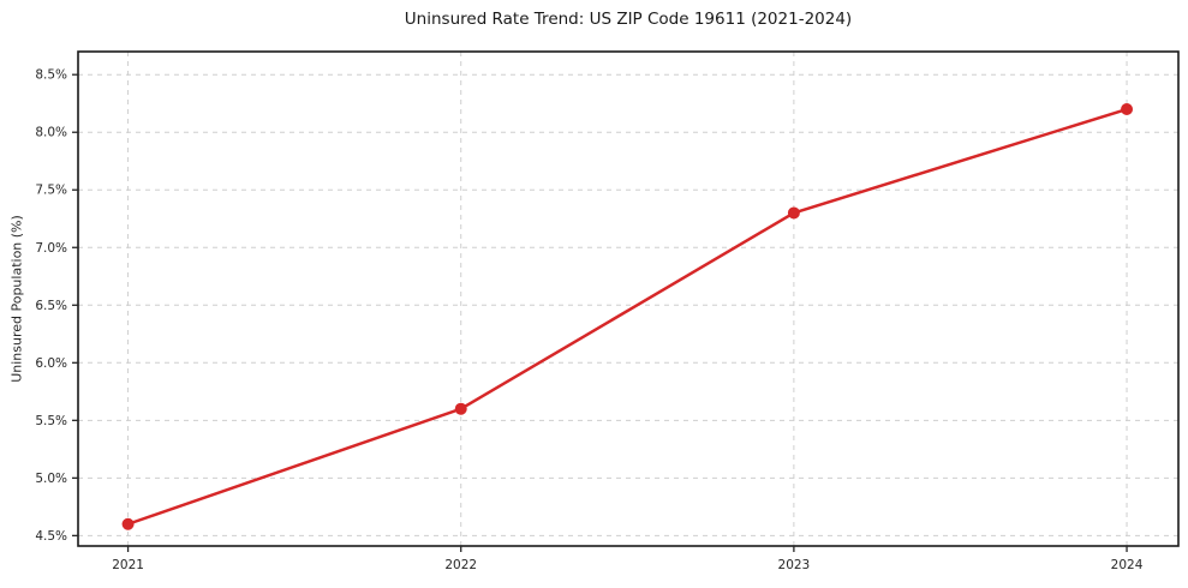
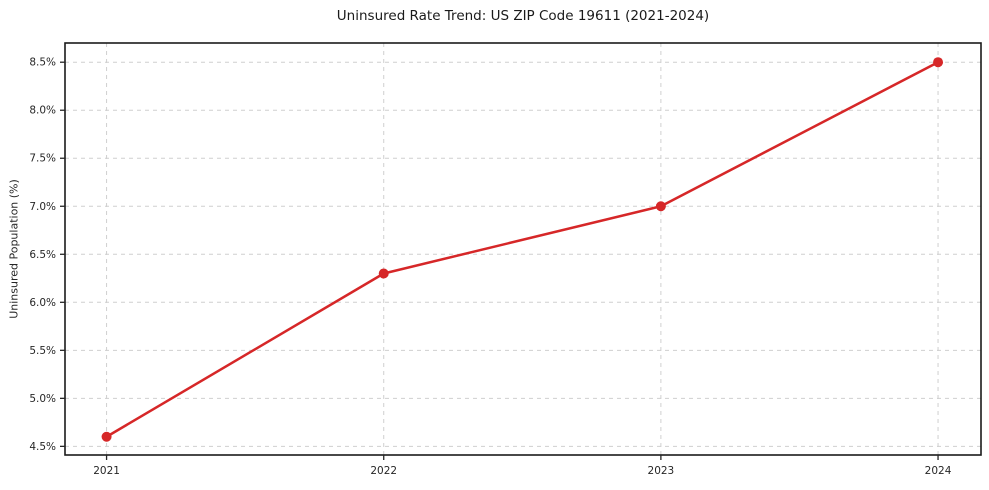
2022: 5.6% -> 6.3%
2023: 7.3% -> 7.0%
2024: 8.2% -> 8.5%
